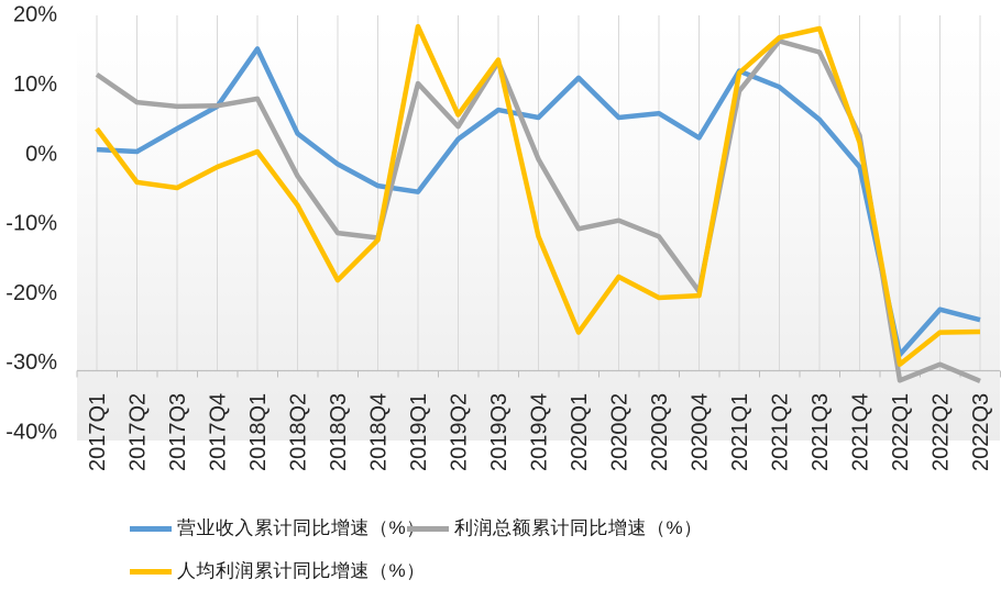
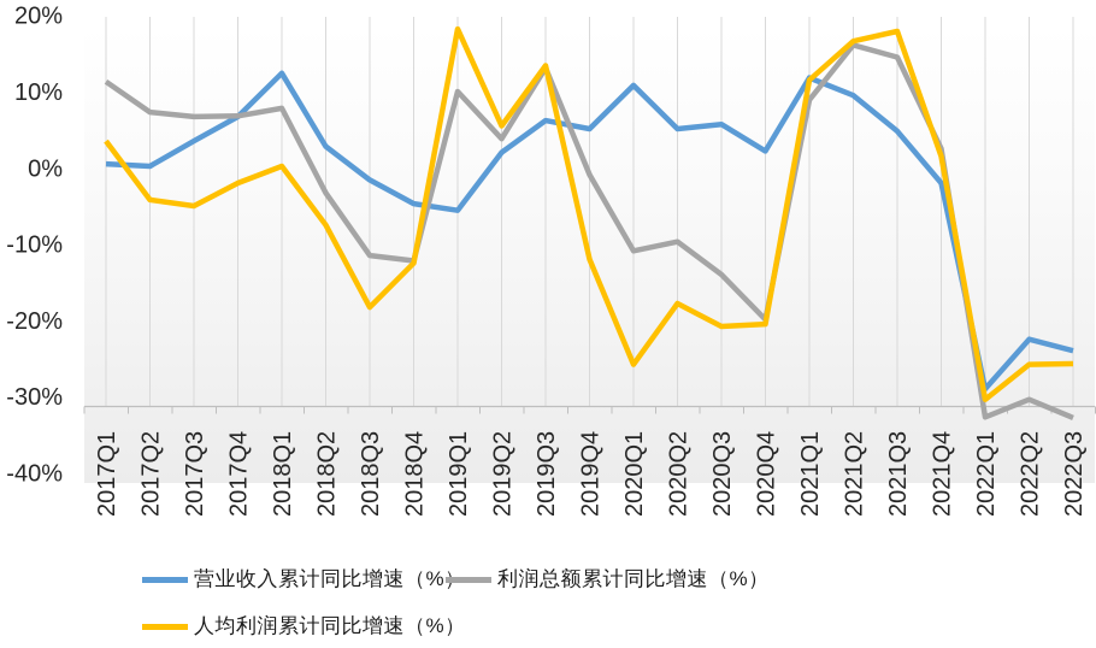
营业收入累计同比增速（%）/2018Q1: 15% -> 12%
利润总额累计同比增速（%）/2020Q3: -12% -> -14%
